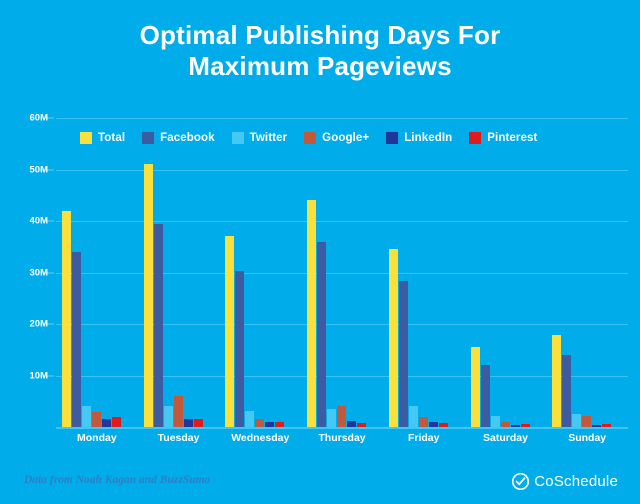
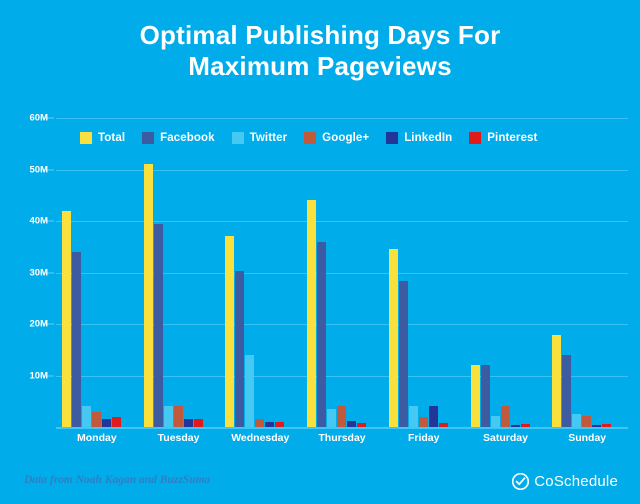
Google+/Tuesday: 6M -> 4M
Twitter/Wednesday: 3M -> 14M
LinkedIn/Friday: 1M -> 4M
Total/Saturday: 16M -> 12M
Google+/Saturday: 1M -> 4M
